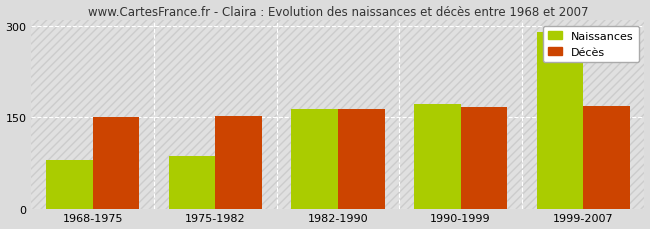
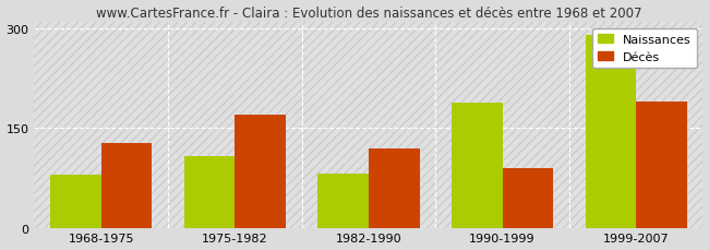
Décès/1968-1975: 150 -> 128
Naissances/1975-1982: 87 -> 108
Décès/1975-1982: 152 -> 170
Naissances/1982-1990: 163 -> 82
Décès/1982-1990: 163 -> 120
Naissances/1990-1999: 172 -> 188
Décès/1990-1999: 167 -> 90
Décès/1999-2007: 168 -> 190
